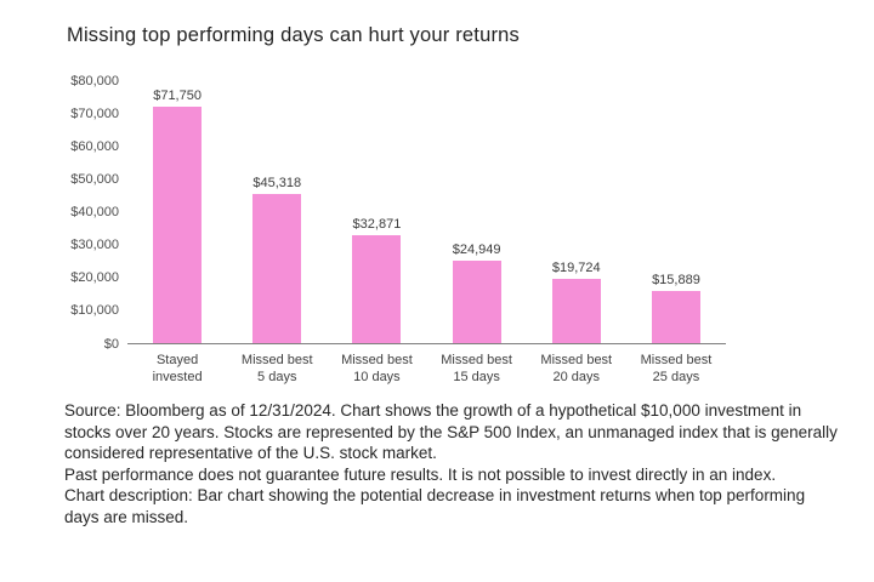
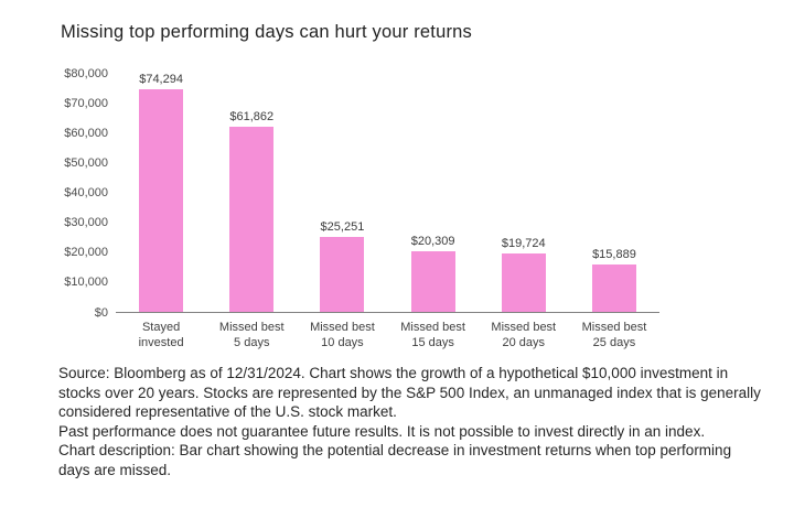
Stayed invested: $71,750 -> $74,294
Missed best 5 days: $45,318 -> $61,862
Missed best 10 days: $32,871 -> $25,251
Missed best 15 days: $24,949 -> $20,309
